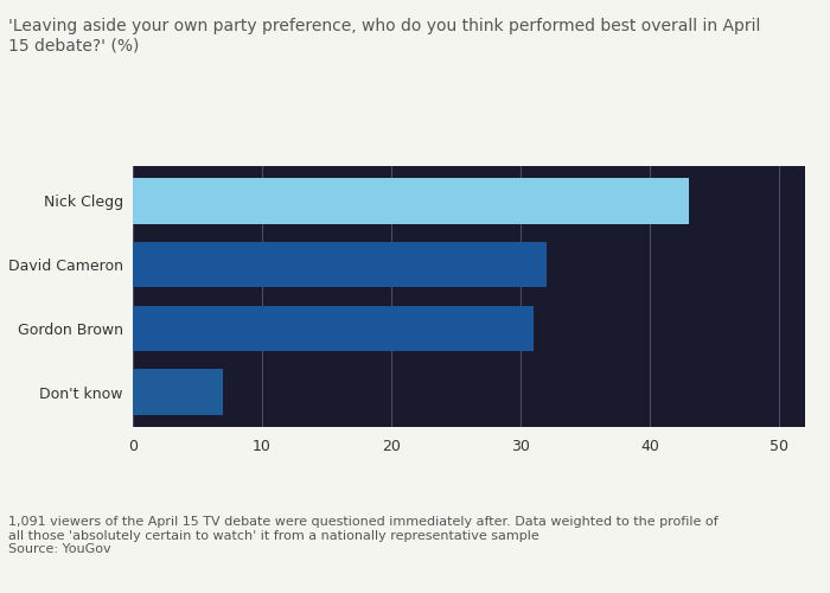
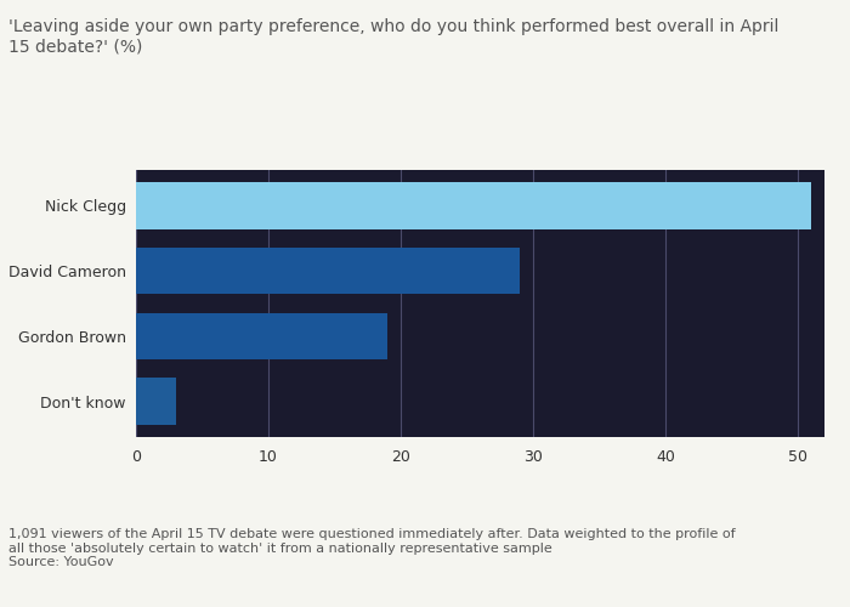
Nick Clegg: 43 -> 51
David Cameron: 32 -> 29
Gordon Brown: 31 -> 19
Don't know: 7 -> 3
